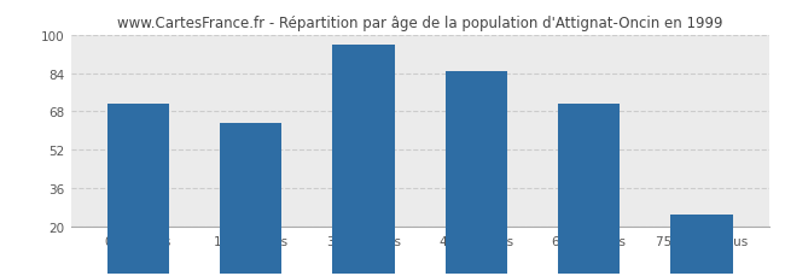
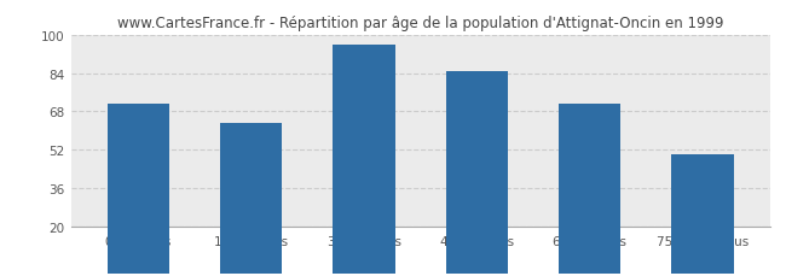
75 ans ou plus: 25 -> 50
